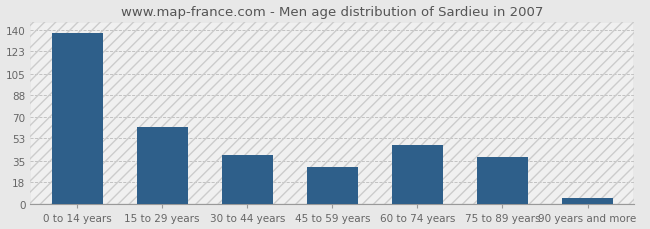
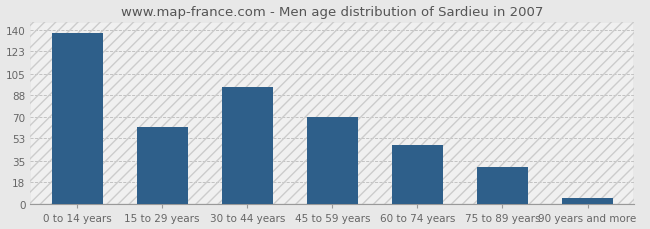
30 to 44 years: 40 -> 94
45 to 59 years: 30 -> 70
75 to 89 years: 38 -> 30
